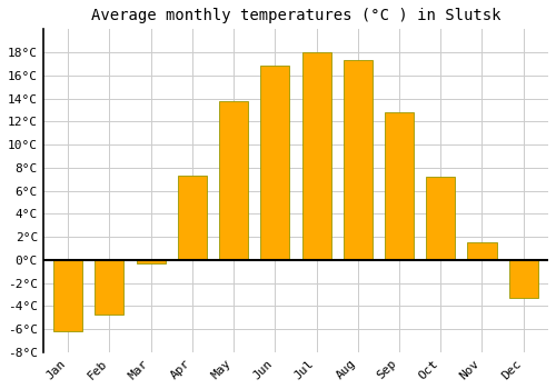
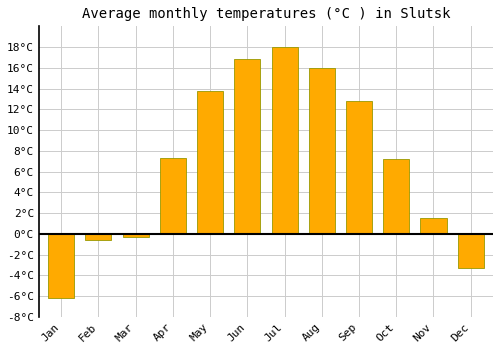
Feb: -4.7°C -> -0.6°C
Aug: 17.3°C -> 16.0°C
